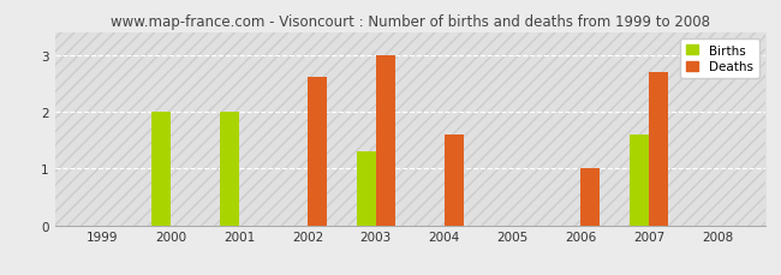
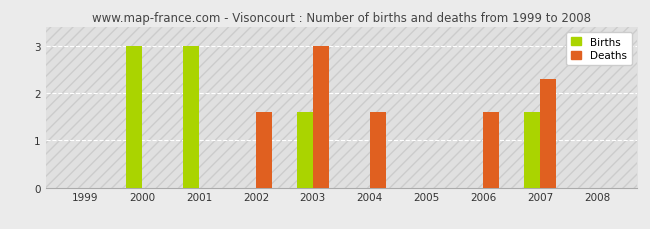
Births/2000: 2.0 -> 3.0
Births/2001: 2.0 -> 3.0
Deaths/2002: 2.6 -> 1.6
Births/2003: 1.3 -> 1.6
Deaths/2006: 1.0 -> 1.6
Deaths/2007: 2.7 -> 2.3
